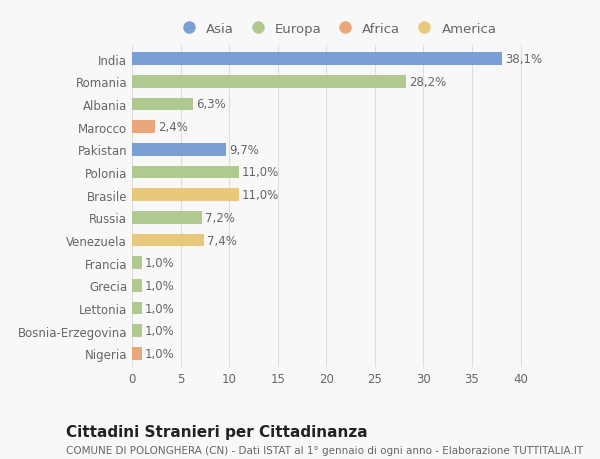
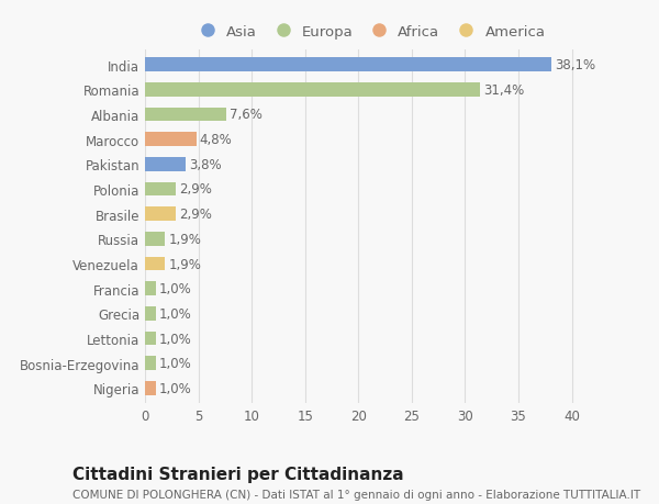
Romania: 28,2% -> 31,4%
Albania: 6,3% -> 7,6%
Marocco: 2,4% -> 4,8%
Pakistan: 9,7% -> 3,8%
Polonia: 11,0% -> 2,9%
Brasile: 11,0% -> 2,9%
Russia: 7,2% -> 1,9%
Venezuela: 7,4% -> 1,9%
